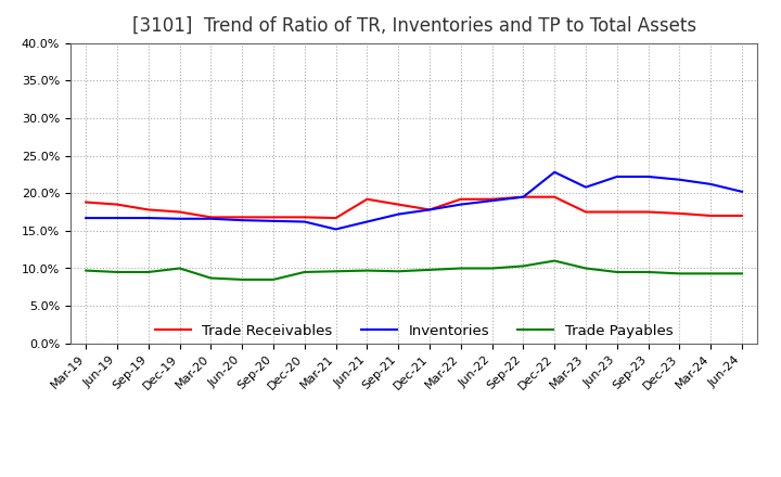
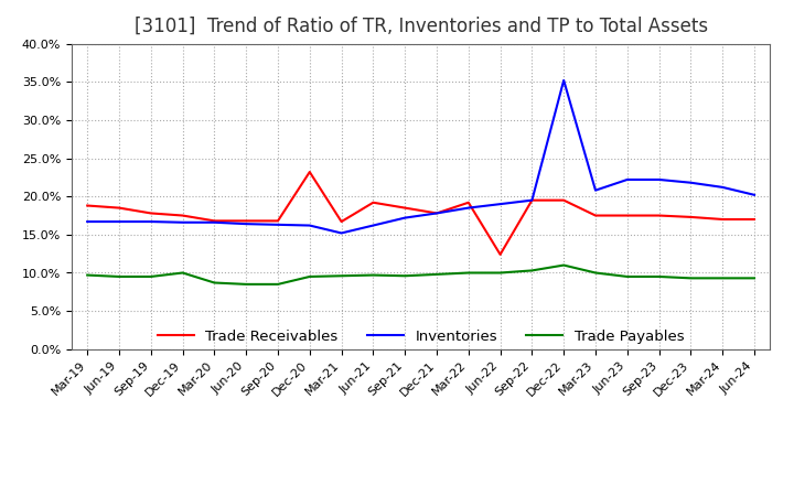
Trade Receivables/Dec-20: 16.8% -> 23.2%
Trade Receivables/Jun-22: 19.2% -> 12.4%
Inventories/Dec-22: 22.8% -> 35.2%
